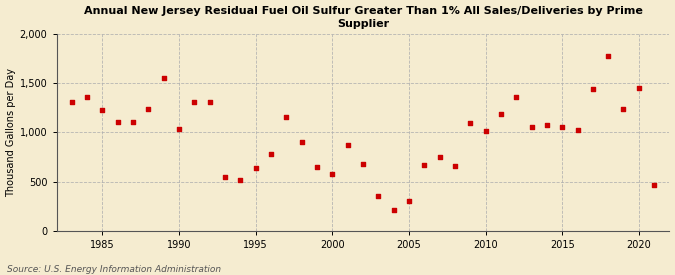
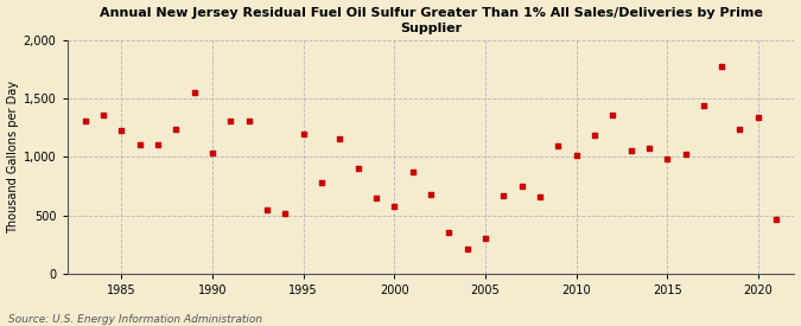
1995: 640 -> 1,200
2015: 1,060 -> 980
2020: 1,450 -> 1,340
